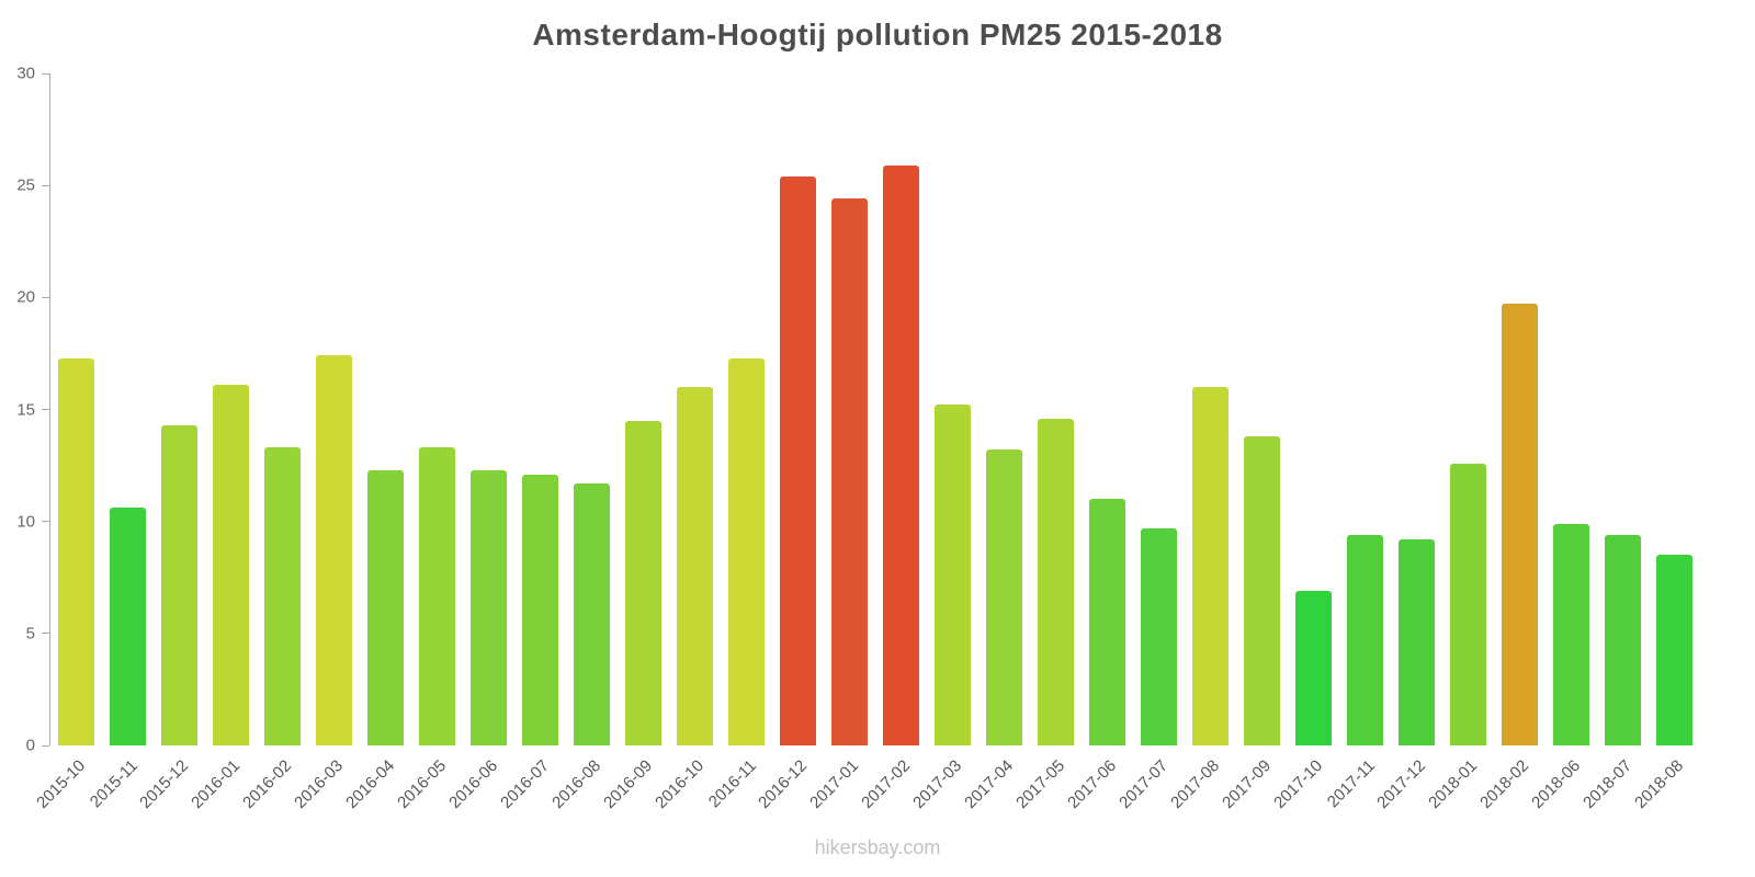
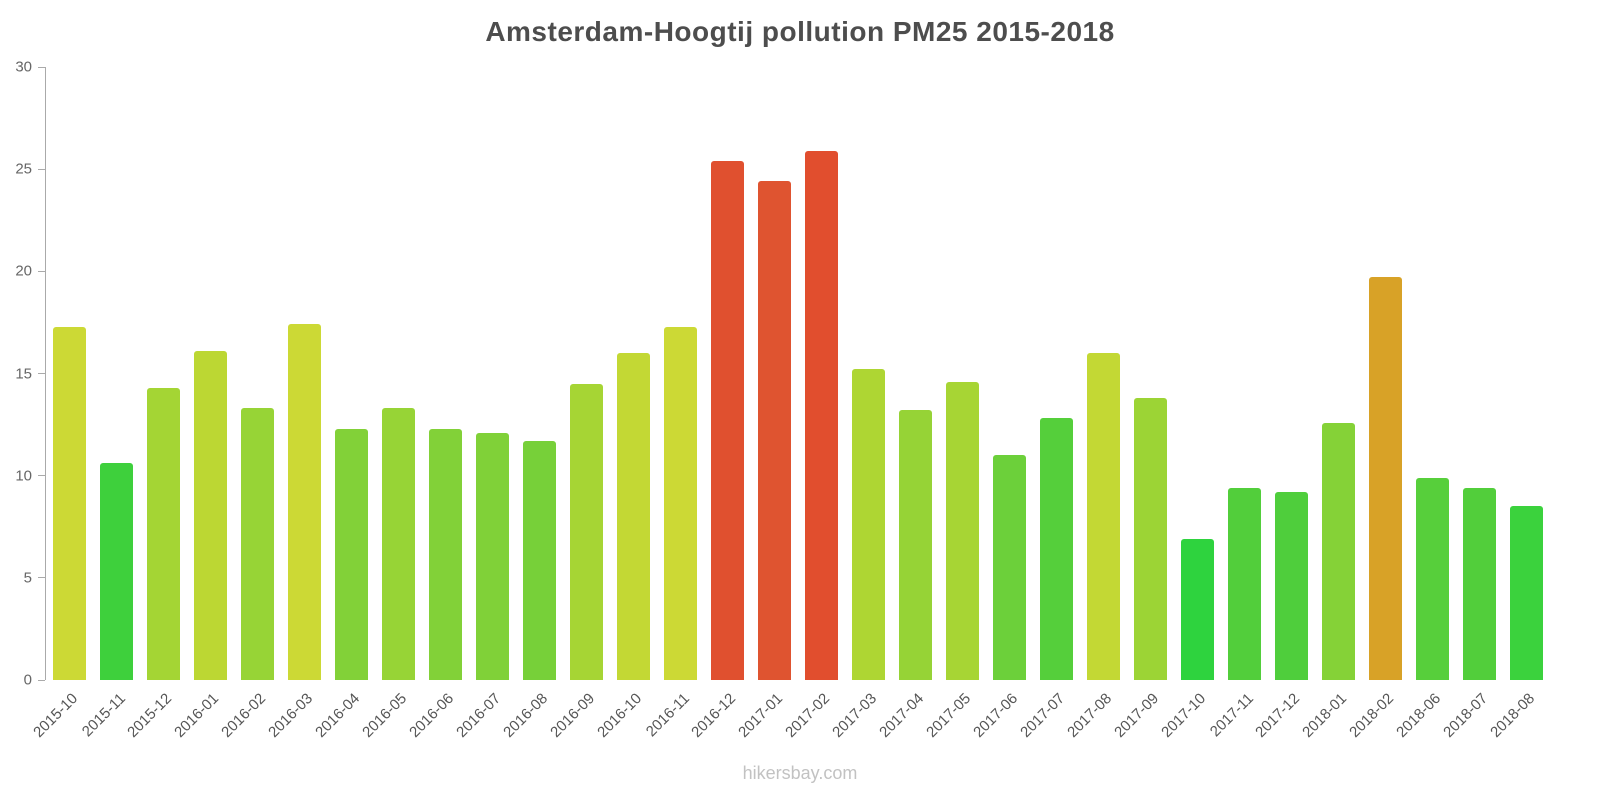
2017-07: 9.7 -> 12.8
